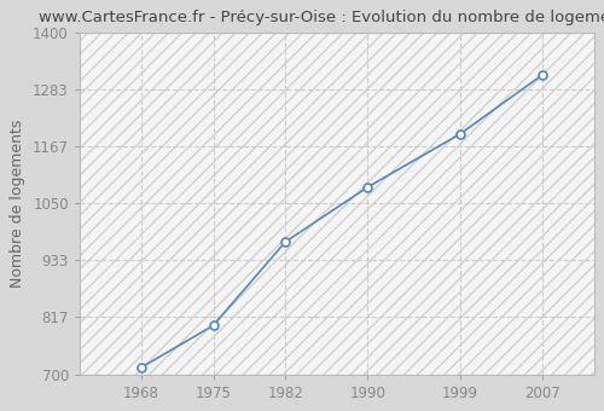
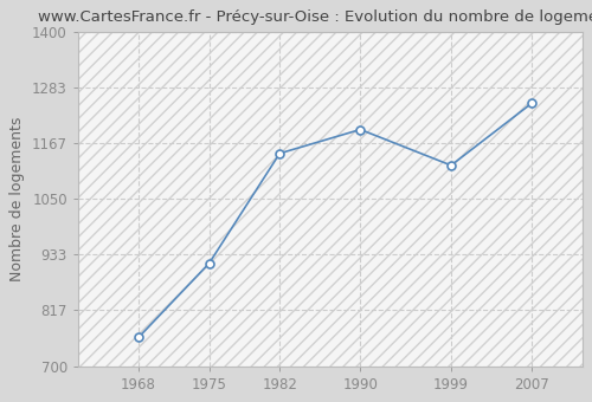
1968: 714 -> 760
1975: 800 -> 915
1982: 971 -> 1145
1990: 1083 -> 1195
1999: 1192 -> 1120
2007: 1313 -> 1250
